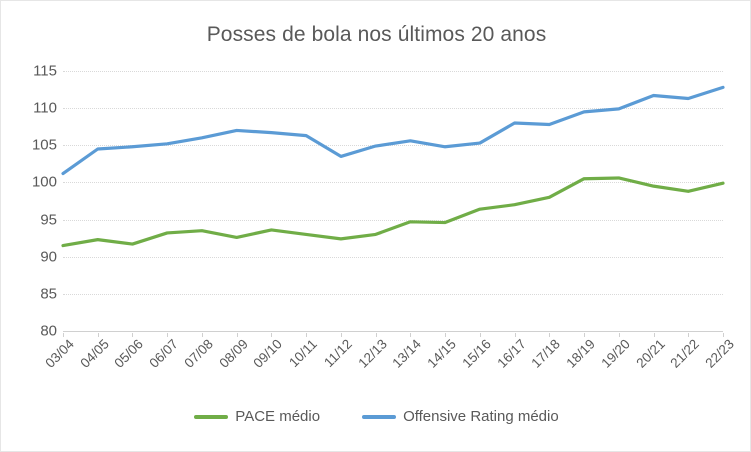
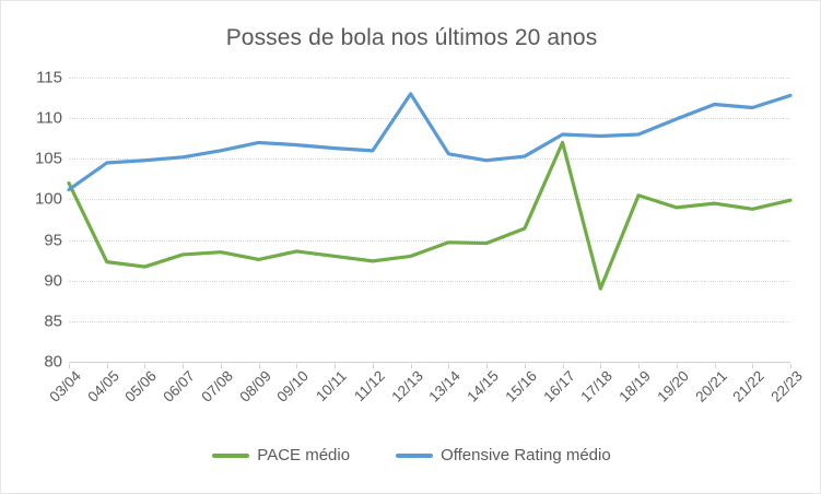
PACE médio/03/04: 92 -> 102
Offensive Rating médio/11/12: 104 -> 106
Offensive Rating médio/12/13: 105 -> 113
PACE médio/16/17: 97 -> 107
PACE médio/17/18: 98 -> 89
Offensive Rating médio/18/19: 110 -> 108
PACE médio/19/20: 101 -> 99
